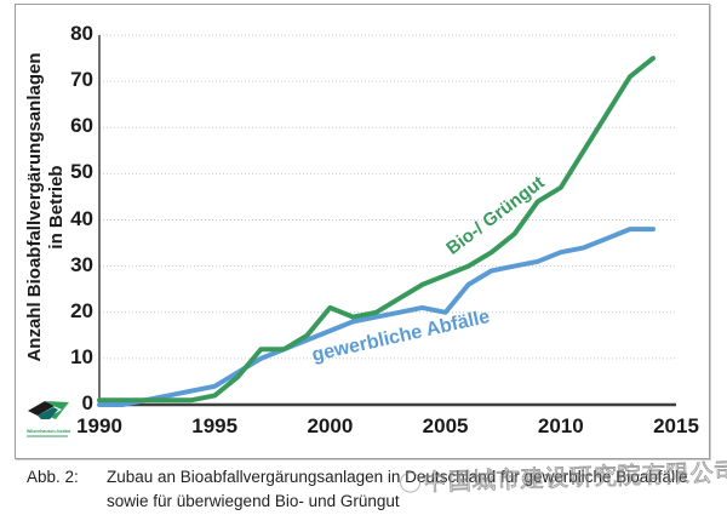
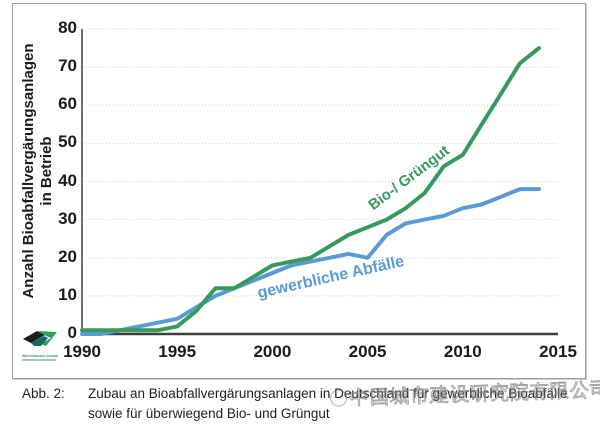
Bio-/ Grüngut/2000: 21 -> 18
